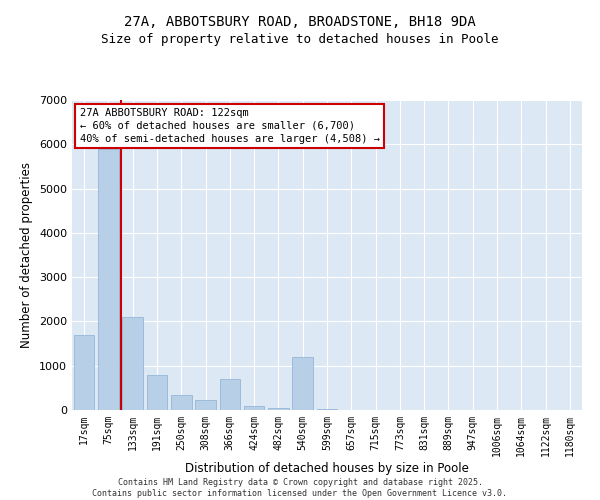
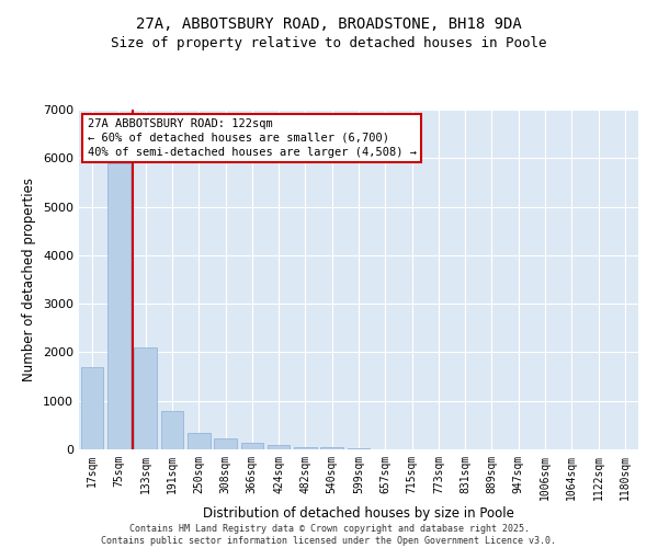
366sqm: 700 -> 130
540sqm: 1200 -> 40
